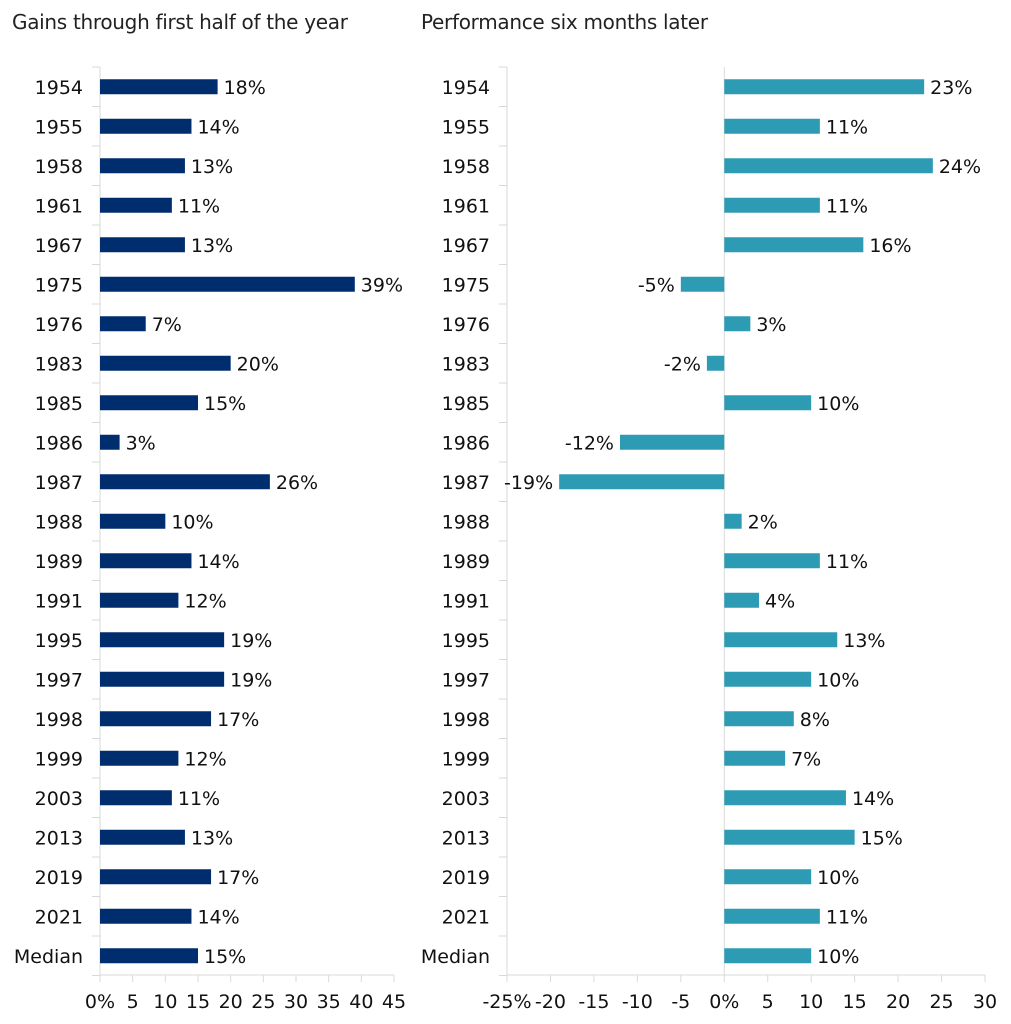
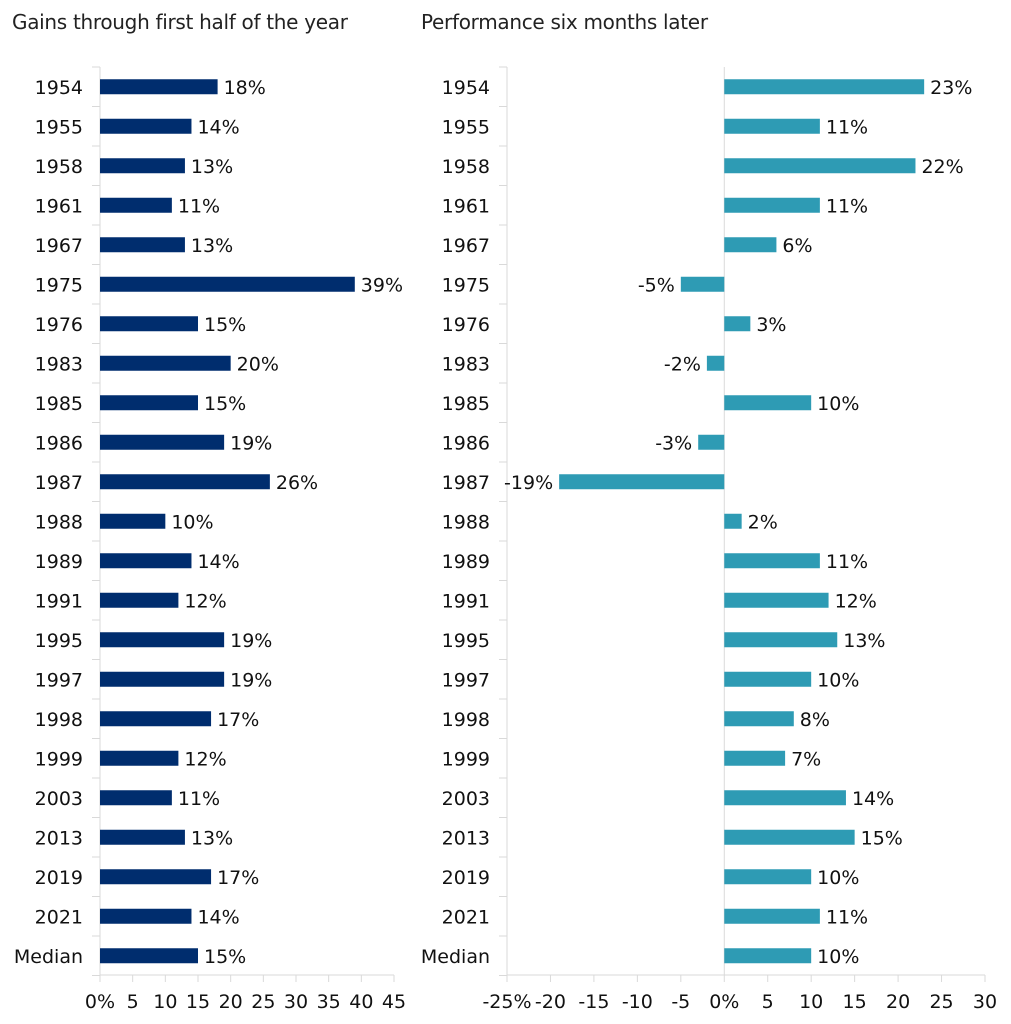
Gains through first half of the year/1976: 7% -> 15%
Gains through first half of the year/1986: 3% -> 19%
Performance six months later/1958: 24% -> 22%
Performance six months later/1967: 16% -> 6%
Performance six months later/1986: -12% -> -3%
Performance six months later/1991: 4% -> 12%
